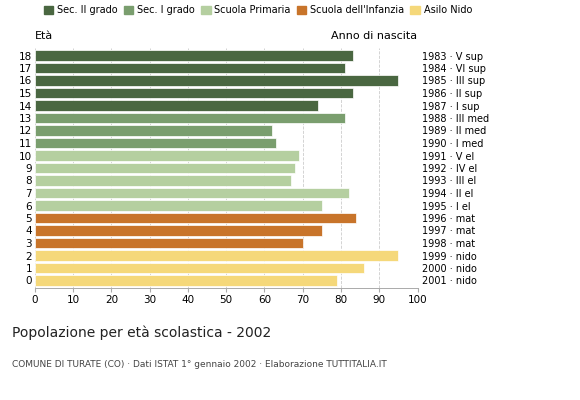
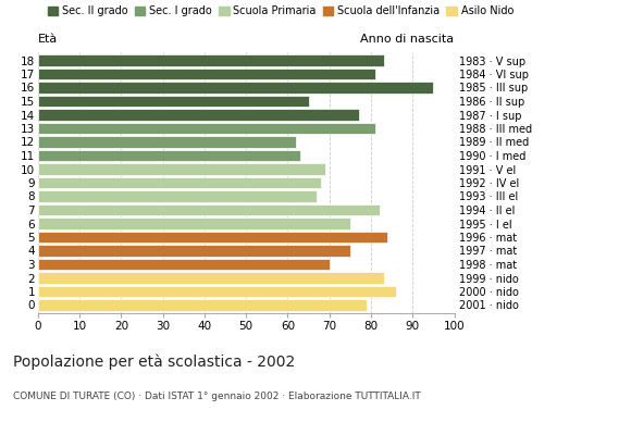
15: 83 -> 65
14: 74 -> 77
2: 95 -> 83
